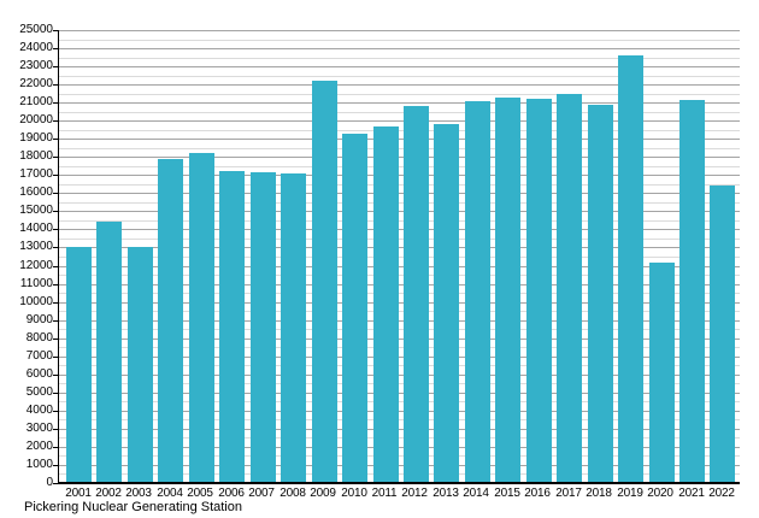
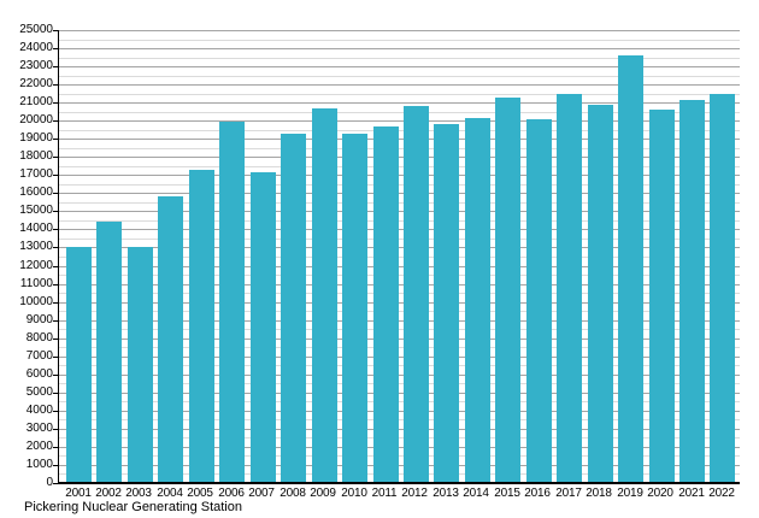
2004: 17900 -> 15800
2005: 18200 -> 17300
2006: 17200 -> 20000
2008: 17100 -> 19200
2009: 22200 -> 20700
2014: 21100 -> 20200
2016: 21200 -> 20000
2020: 12200 -> 20600
2022: 16400 -> 21400
